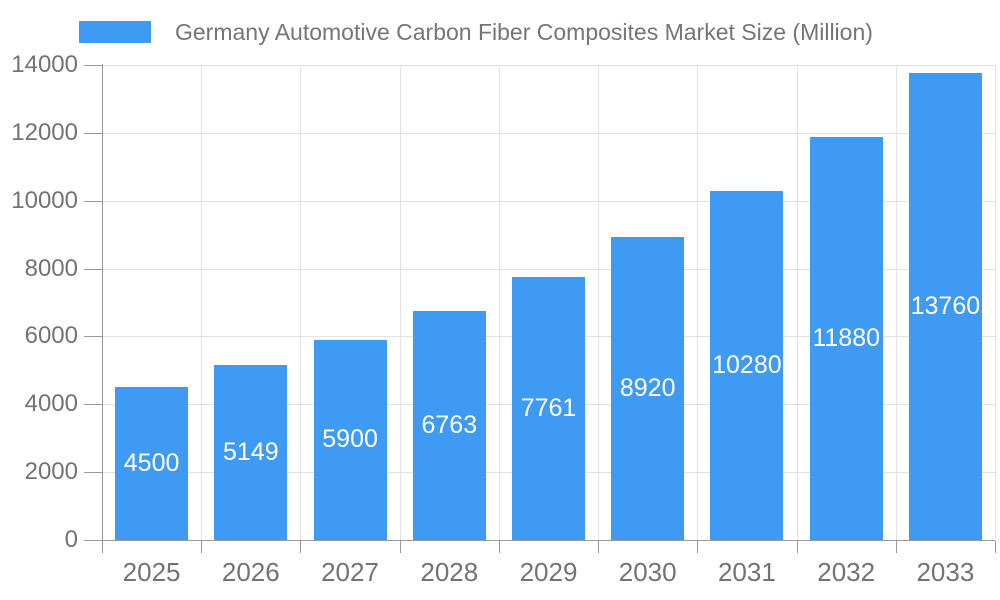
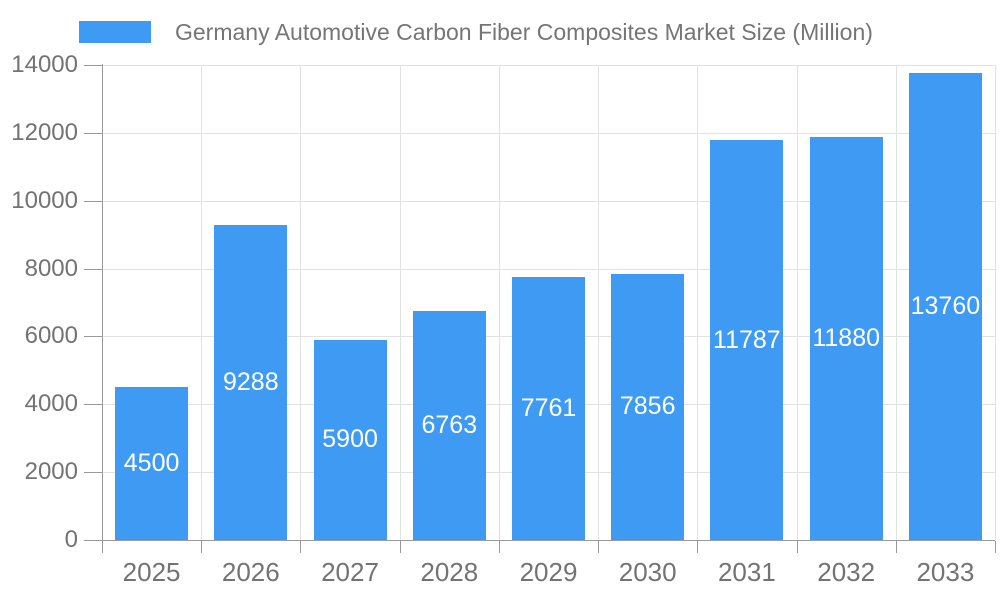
2026: 5149 -> 9288
2030: 8920 -> 7856
2031: 10280 -> 11787
